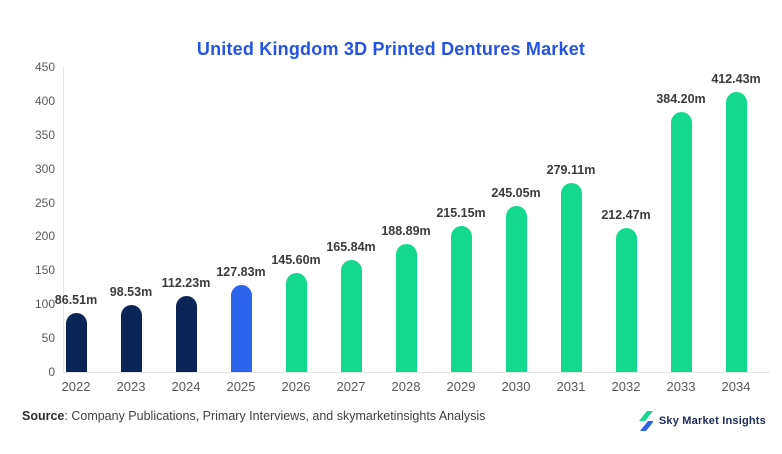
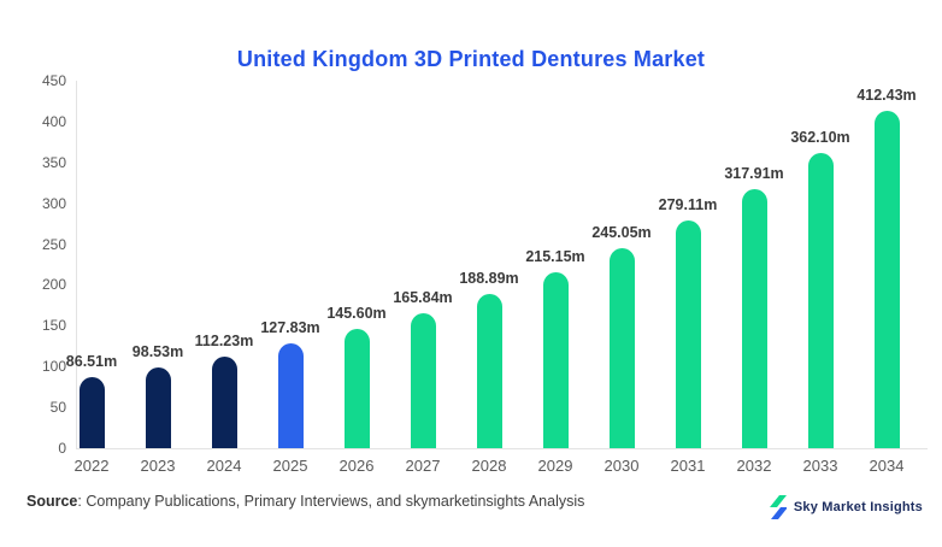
2032: 212.47m -> 317.91m
2033: 384.20m -> 362.10m
